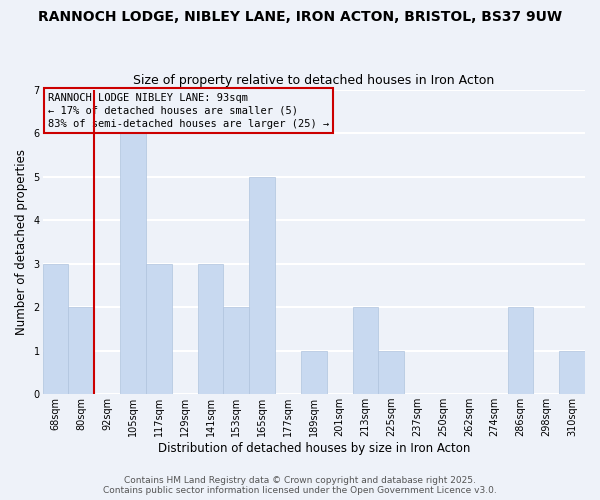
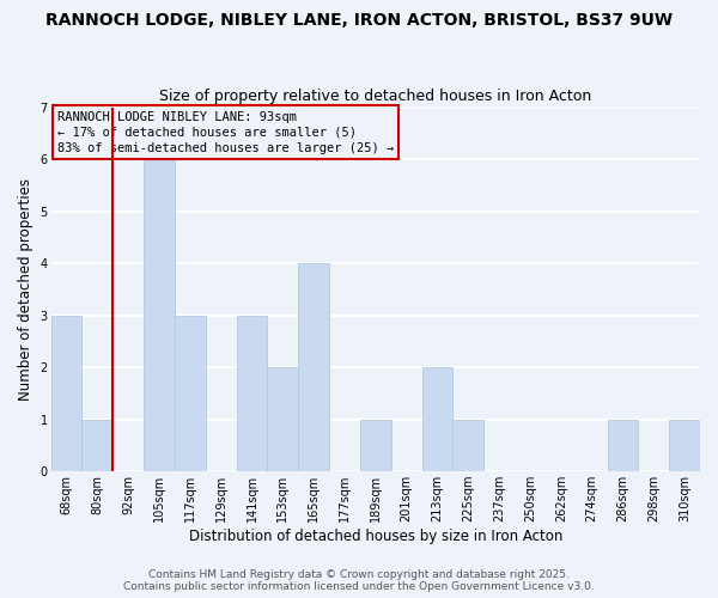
80sqm: 2 -> 1
165sqm: 5 -> 4
286sqm: 2 -> 1
